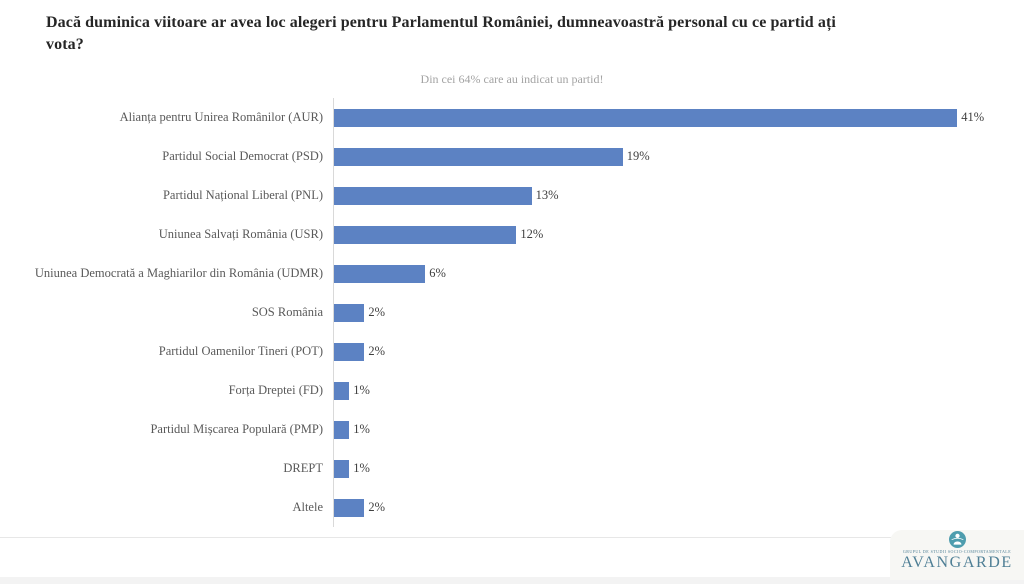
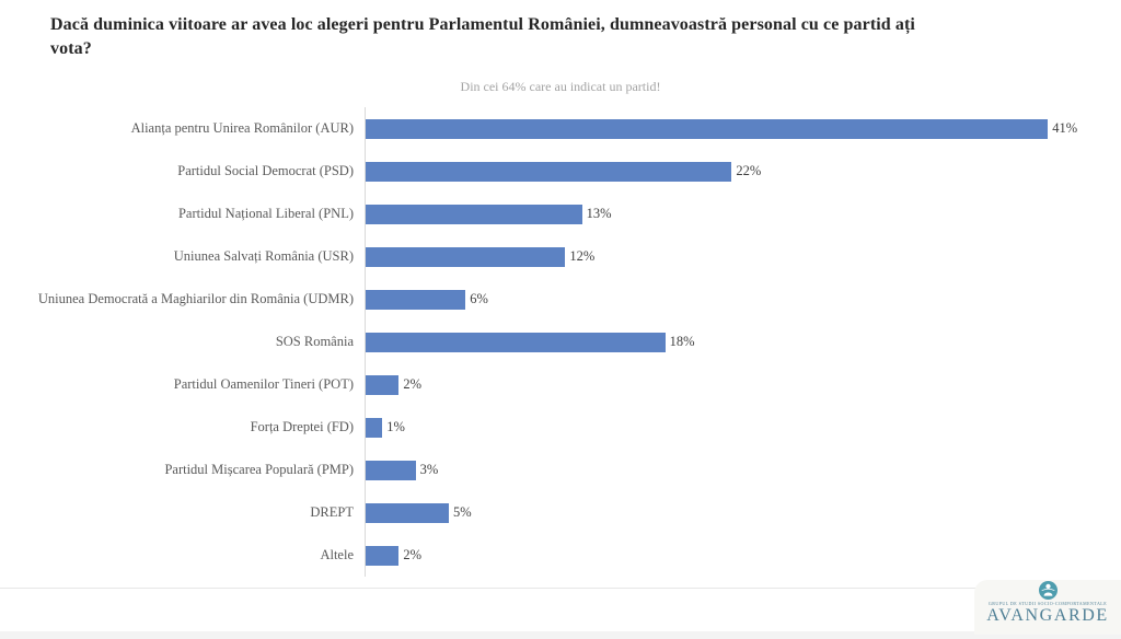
Partidul Social Democrat (PSD): 19% -> 22%
SOS România: 2% -> 18%
Partidul Mișcarea Populară (PMP): 1% -> 3%
DREPT: 1% -> 5%
